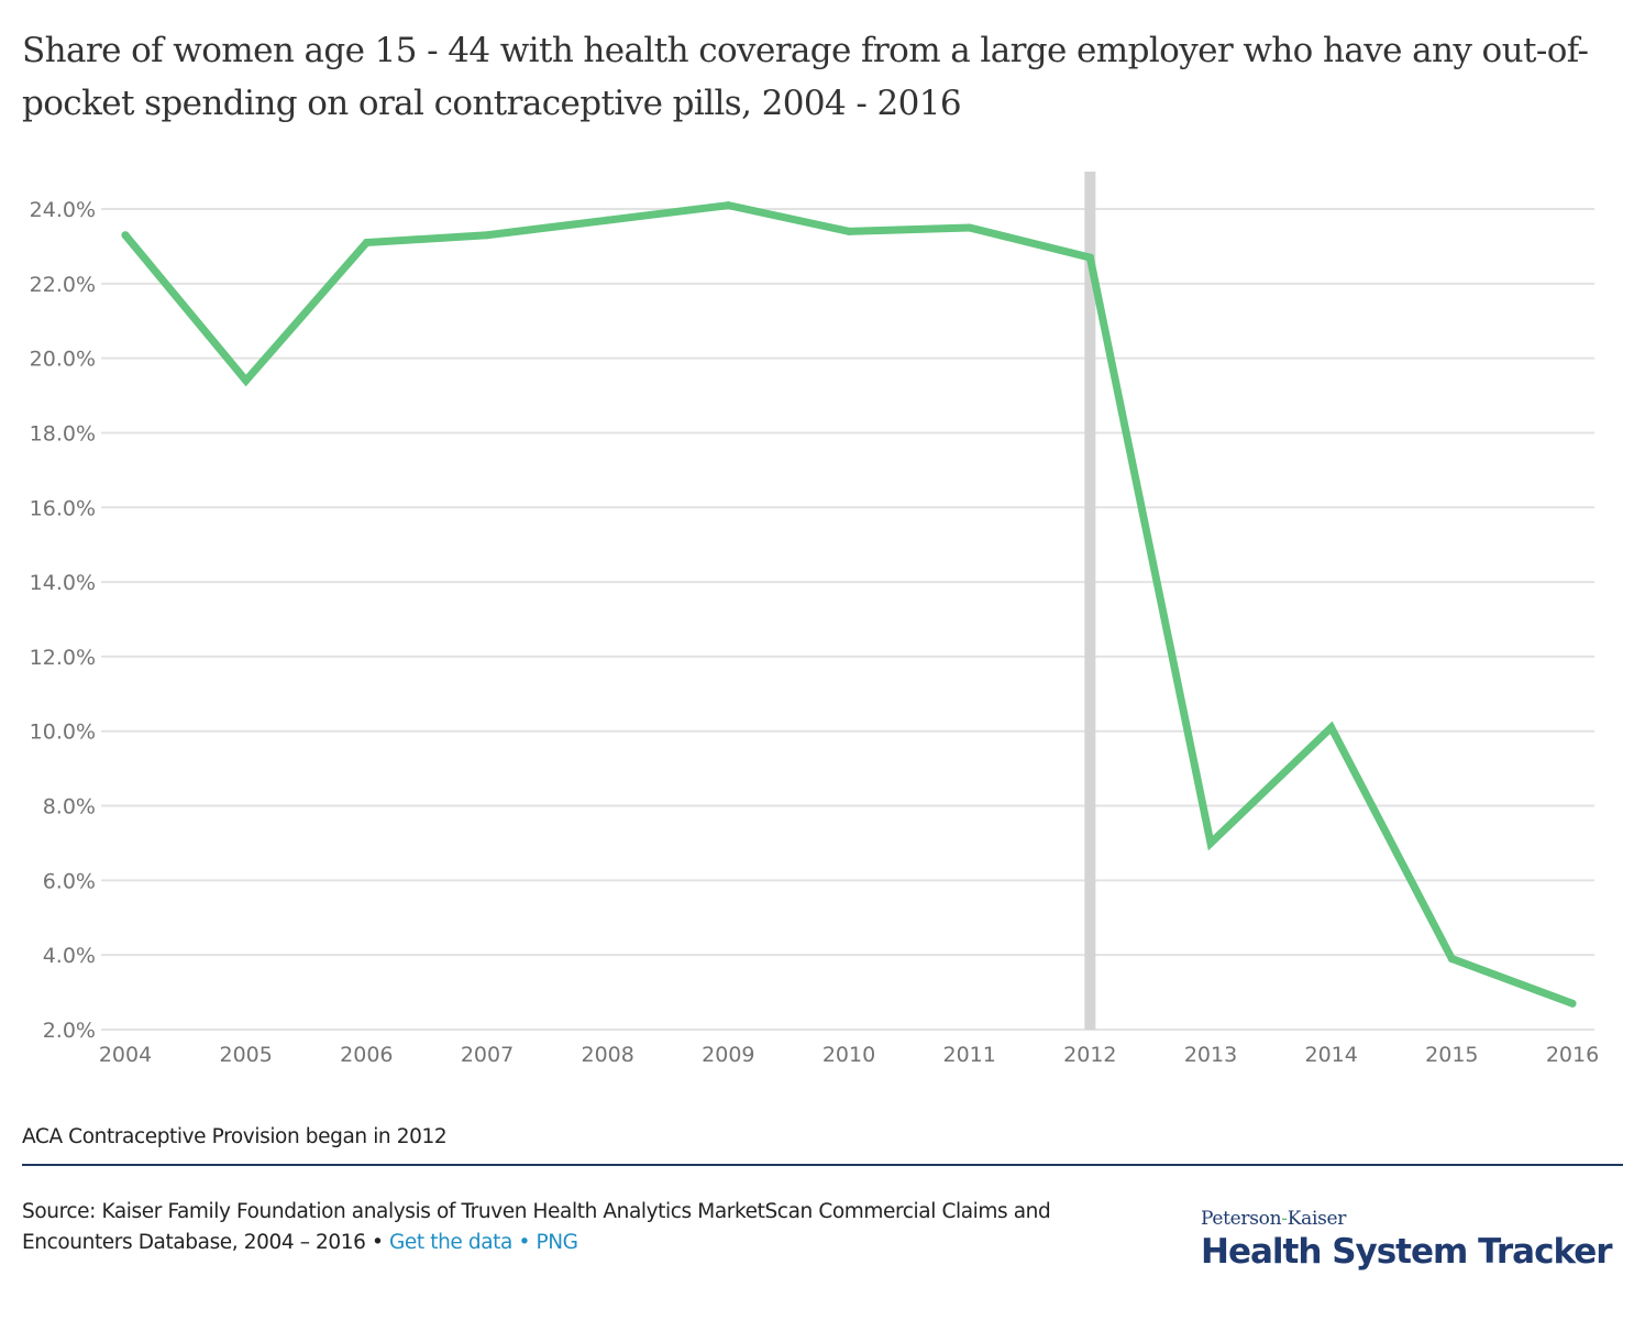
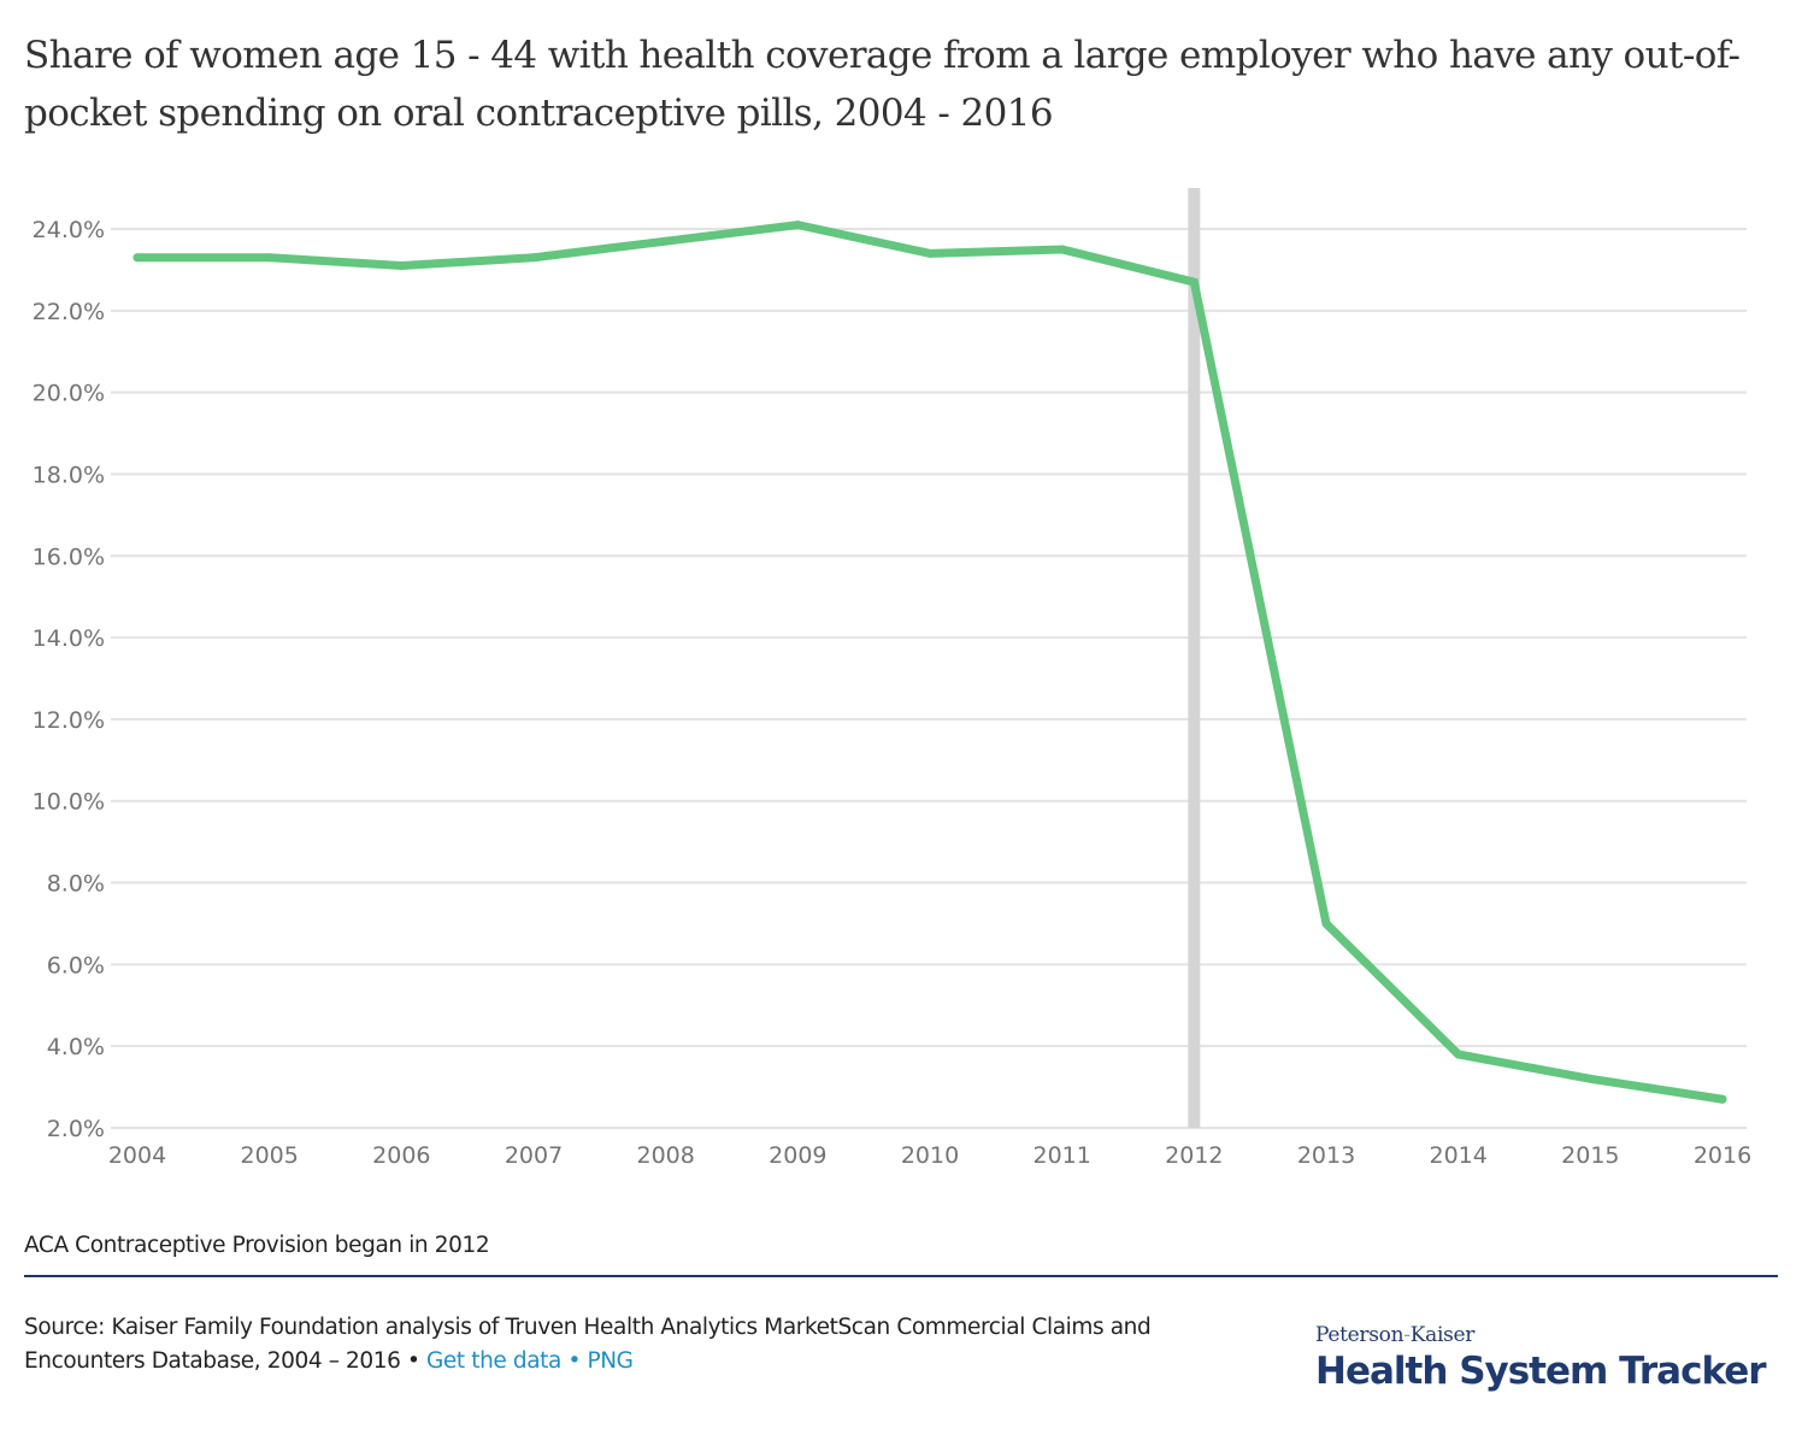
2005: 19.4% -> 23.3%
2014: 10.1% -> 3.8%
2015: 3.9% -> 3.2%
